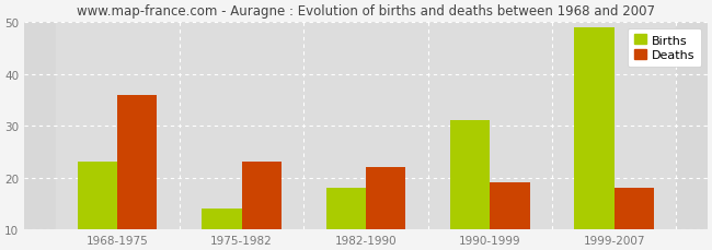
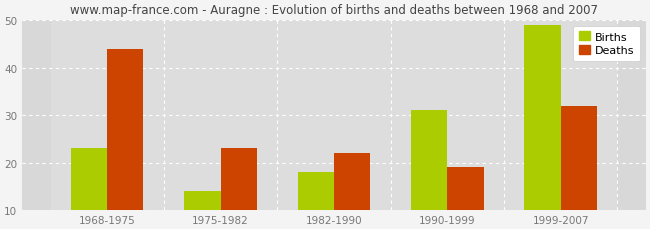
Deaths/1968-1975: 36 -> 44
Deaths/1999-2007: 18 -> 32
